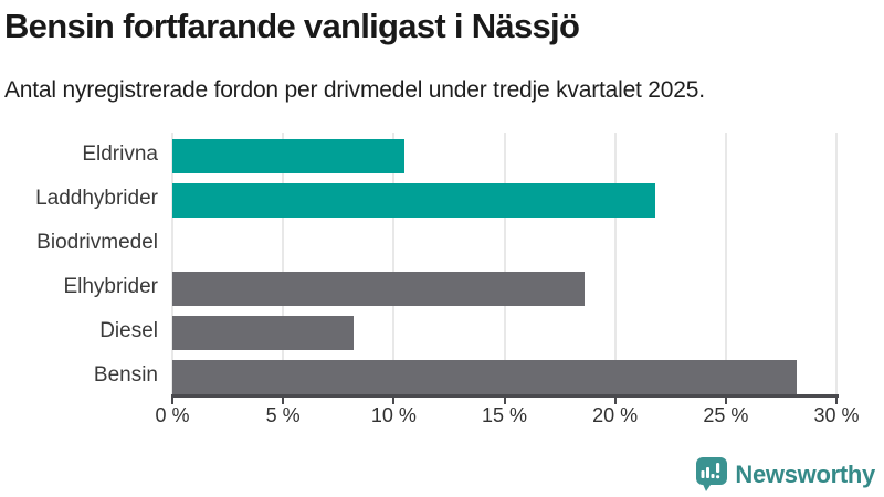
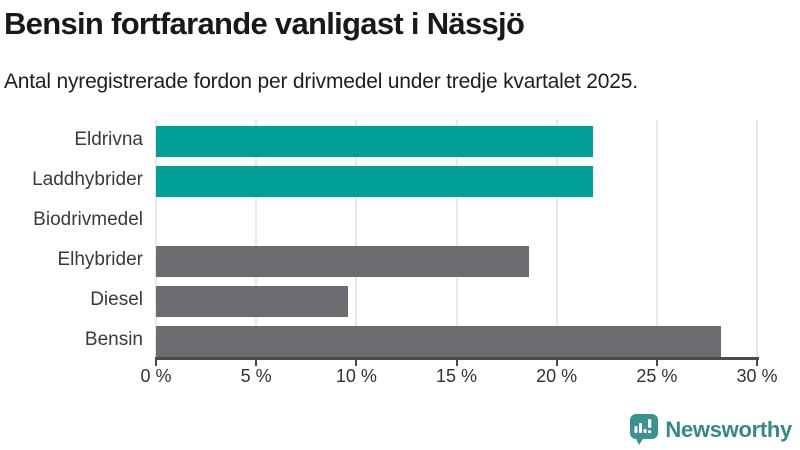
Eldrivna: 10.5% -> 21.8%
Diesel: 8.2% -> 9.6%
